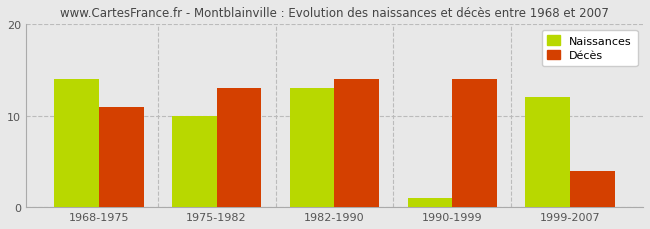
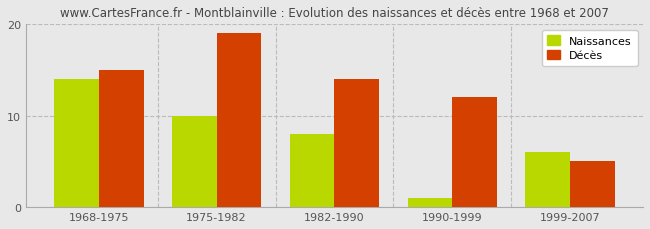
Décès/1968-1975: 11 -> 15
Décès/1975-1982: 13 -> 19
Naissances/1982-1990: 13 -> 8
Décès/1990-1999: 14 -> 12
Naissances/1999-2007: 12 -> 6
Décès/1999-2007: 4 -> 5
